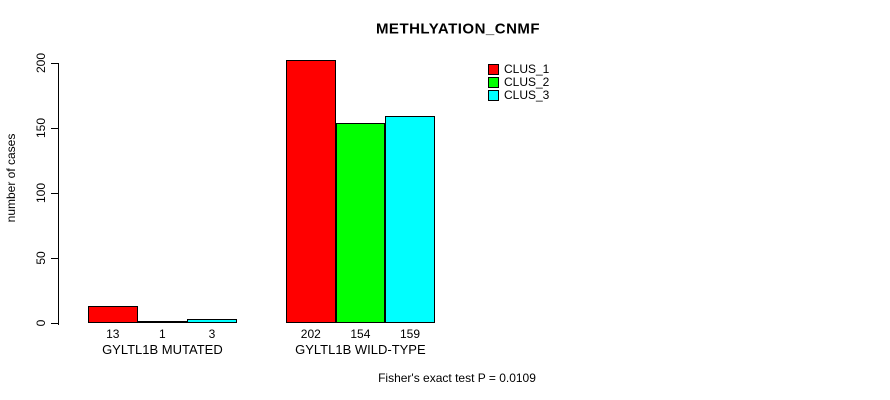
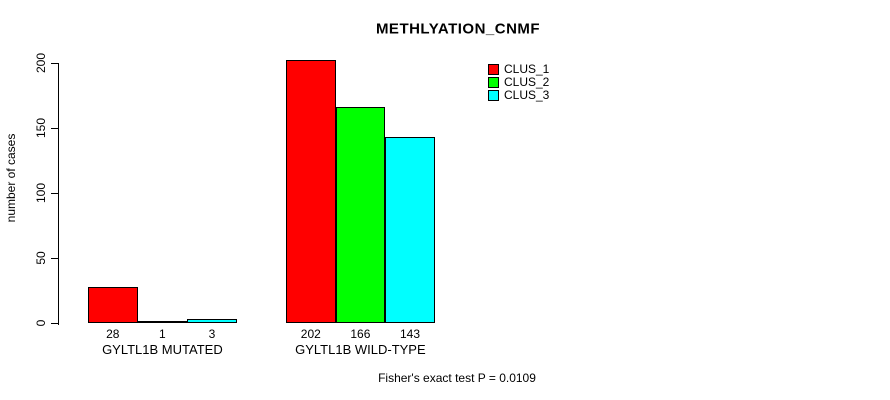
CLUS_1/GYLTL1B MUTATED: 13 -> 28
CLUS_2/GYLTL1B WILD-TYPE: 154 -> 166
CLUS_3/GYLTL1B WILD-TYPE: 159 -> 143
